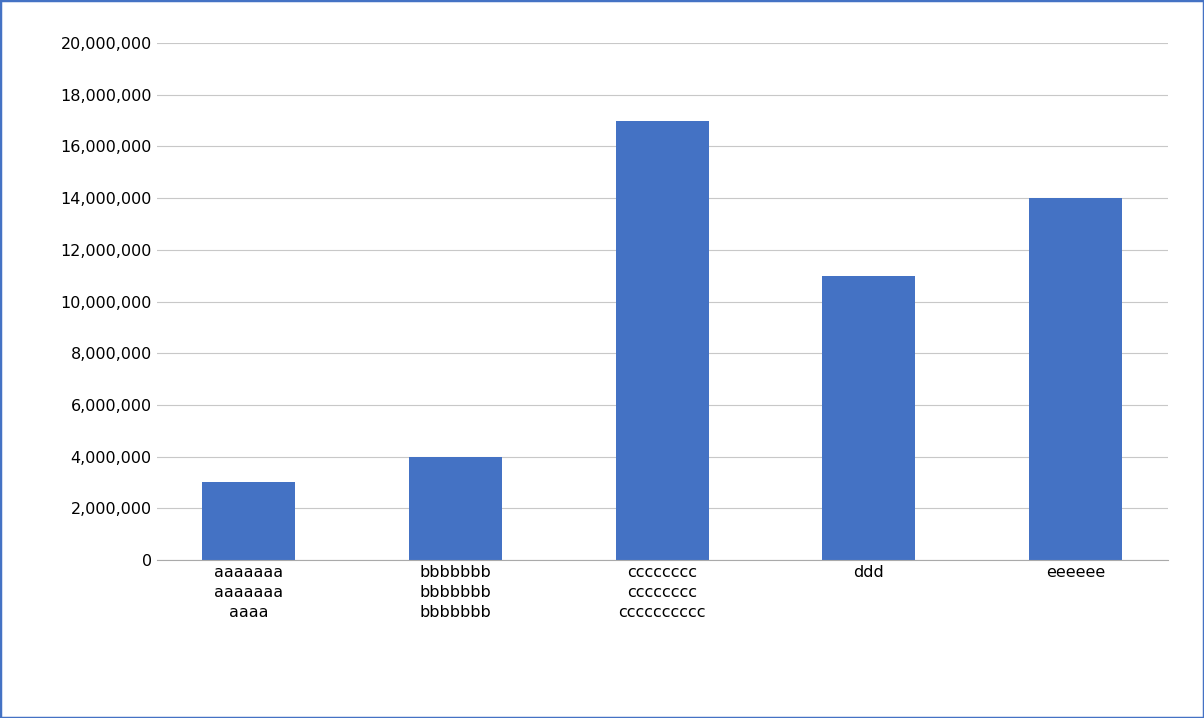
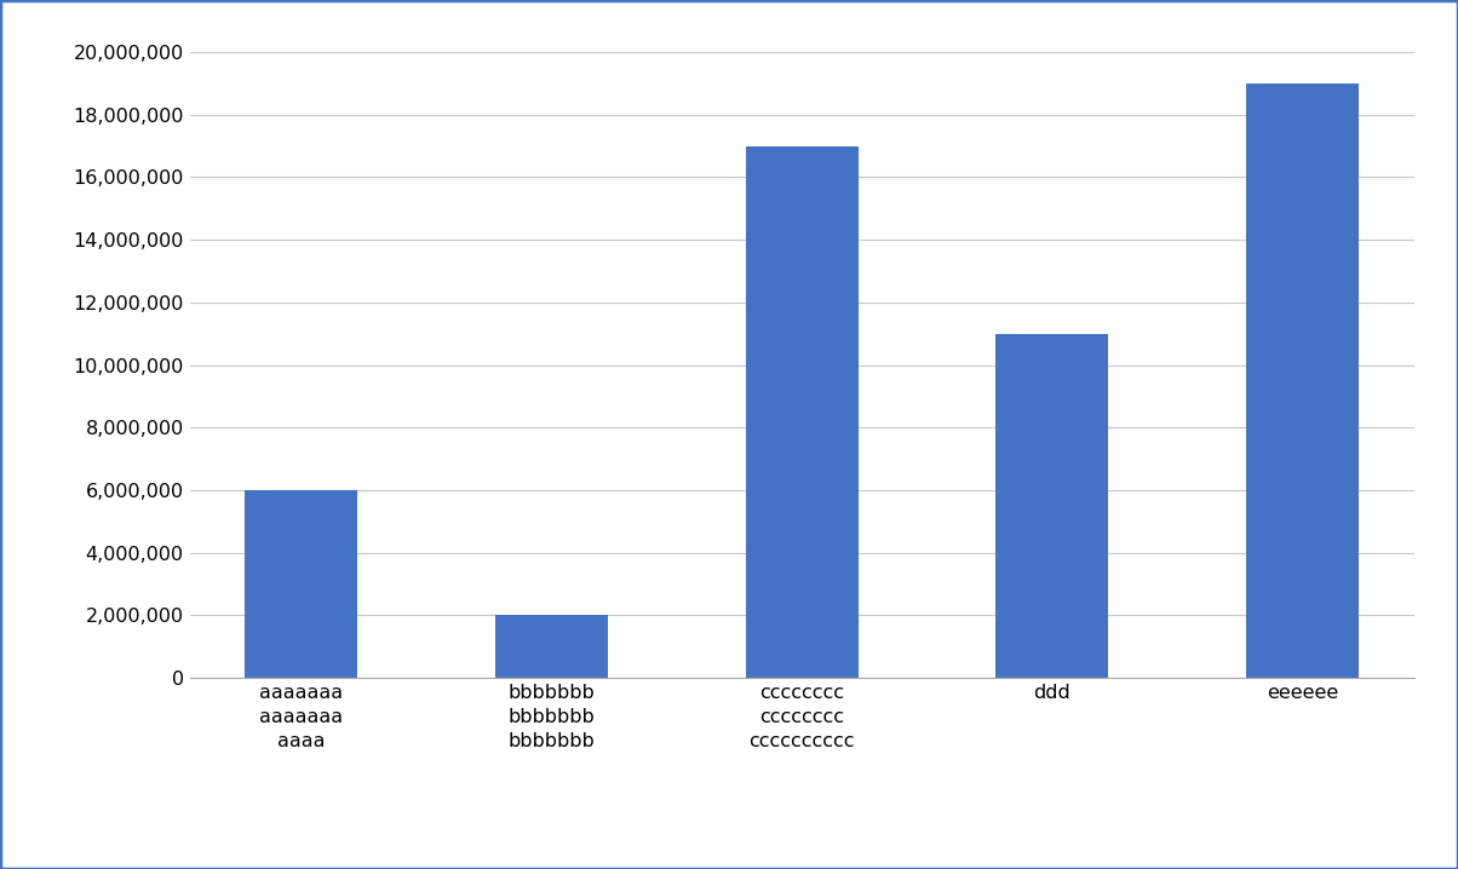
aaaaaaa aaaaaaa aaaa: 3,000,000 -> 6,000,000
bbbbbbb bbbbbbb bbbbbbb: 4,000,000 -> 2,000,000
eeeeee: 14,000,000 -> 19,000,000
